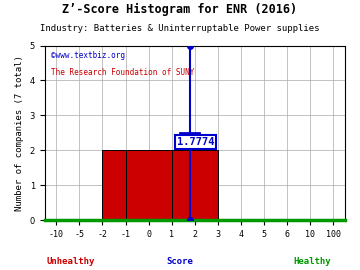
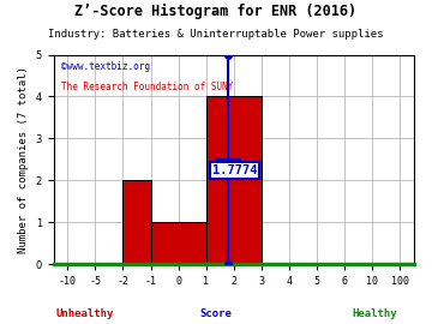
0: 2 -> 1
2: 2 -> 4
